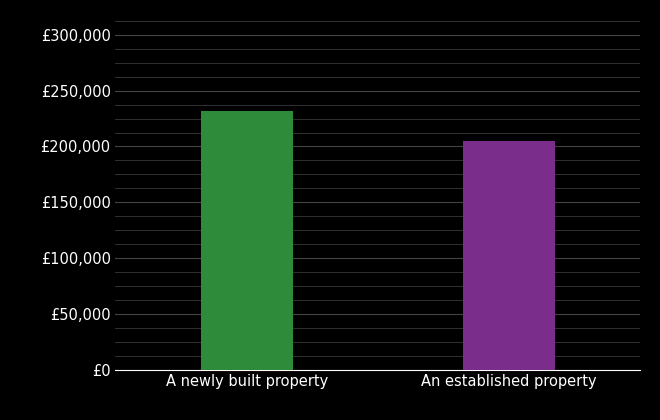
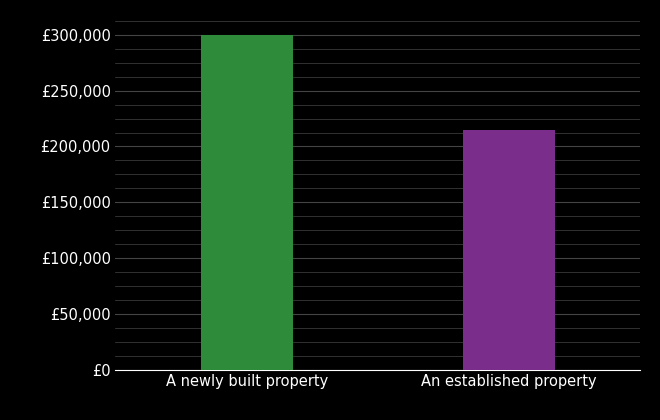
A newly built property: £232,000 -> £300,000
An established property: £205,000 -> £215,000
